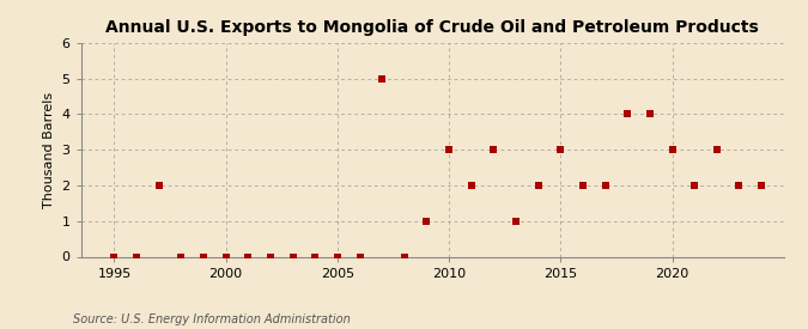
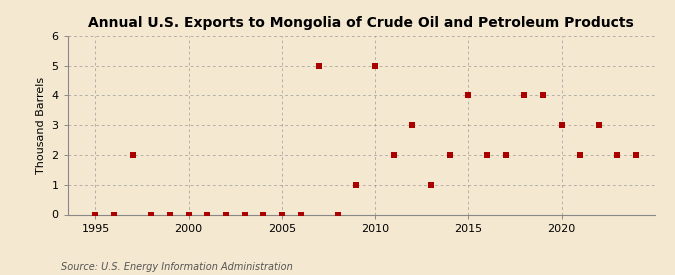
2010: 3 -> 5
2015: 3 -> 4
